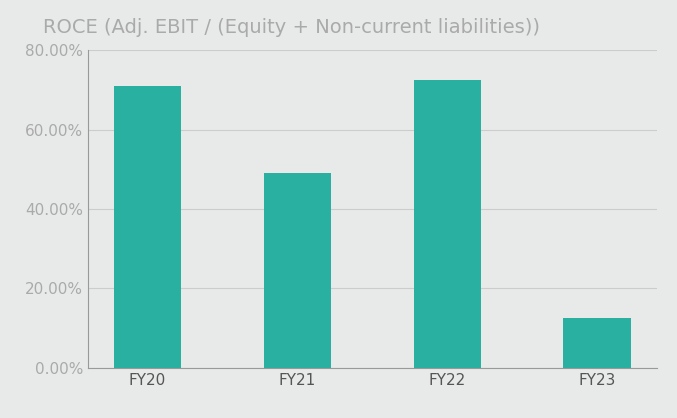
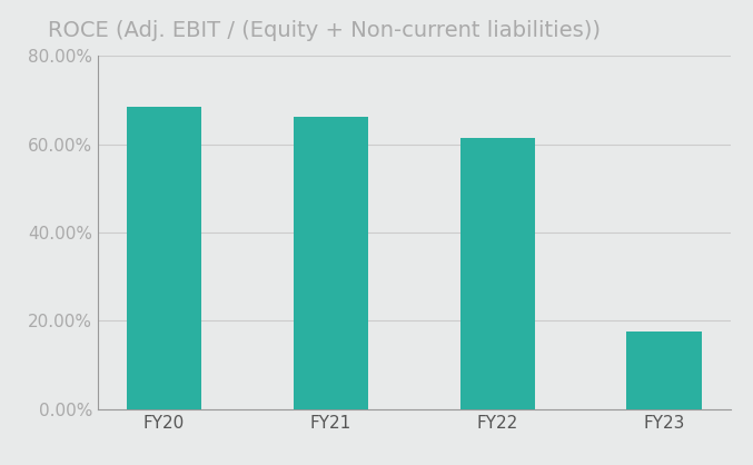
FY20: 71.0% -> 68.5%
FY21: 49.0% -> 66.3%
FY22: 72.5% -> 61.3%
FY23: 12.5% -> 17.7%
